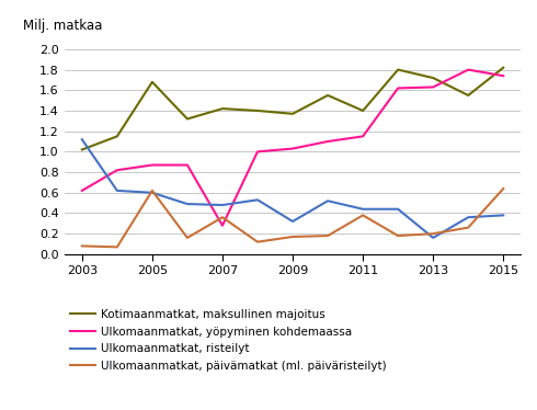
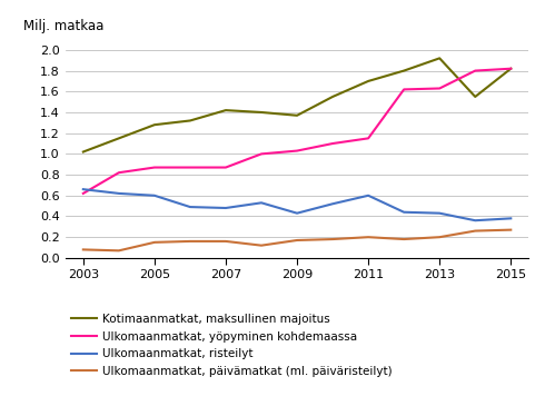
Ulkomaanmatkat, risteilyt/2003: 1.12 -> 0.66
Kotimaanmatkat, maksullinen majoitus/2005: 1.68 -> 1.28
Ulkomaanmatkat, päivämatkat (ml. päiväristeilyt)/2005: 0.62 -> 0.15
Ulkomaanmatkat, yöpyminen kohdemaassa/2007: 0.28 -> 0.87
Ulkomaanmatkat, päivämatkat (ml. päiväristeilyt)/2007: 0.36 -> 0.16
Ulkomaanmatkat, risteilyt/2009: 0.32 -> 0.43
Kotimaanmatkat, maksullinen majoitus/2011: 1.40 -> 1.70
Ulkomaanmatkat, risteilyt/2011: 0.44 -> 0.60
Ulkomaanmatkat, päivämatkat (ml. päiväristeilyt)/2011: 0.38 -> 0.20
Kotimaanmatkat, maksullinen majoitus/2013: 1.72 -> 1.92
Ulkomaanmatkat, risteilyt/2013: 0.16 -> 0.43
Ulkomaanmatkat, yöpyminen kohdemaassa/2015: 1.74 -> 1.82
Ulkomaanmatkat, päivämatkat (ml. päiväristeilyt)/2015: 0.64 -> 0.27
